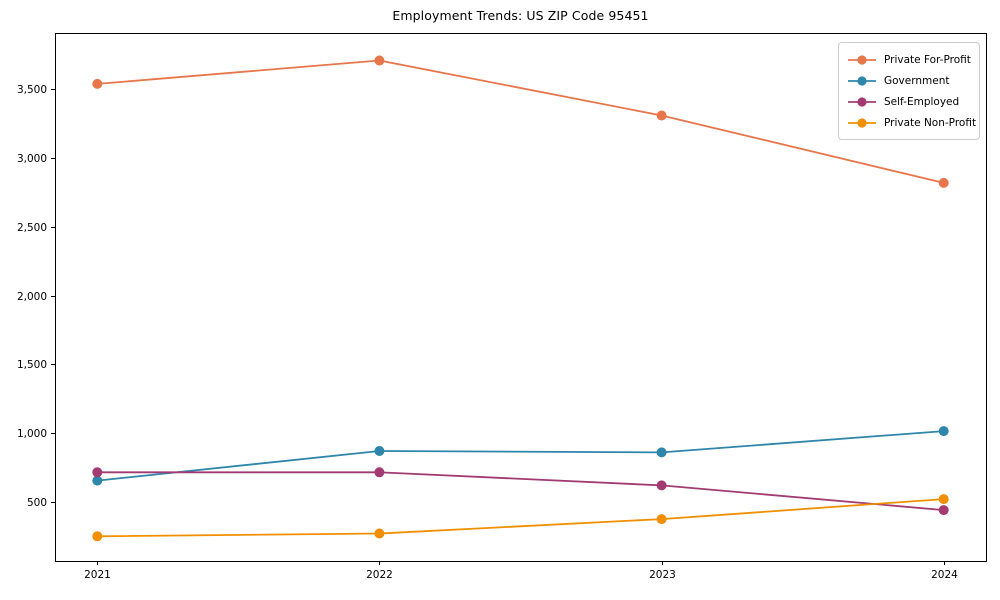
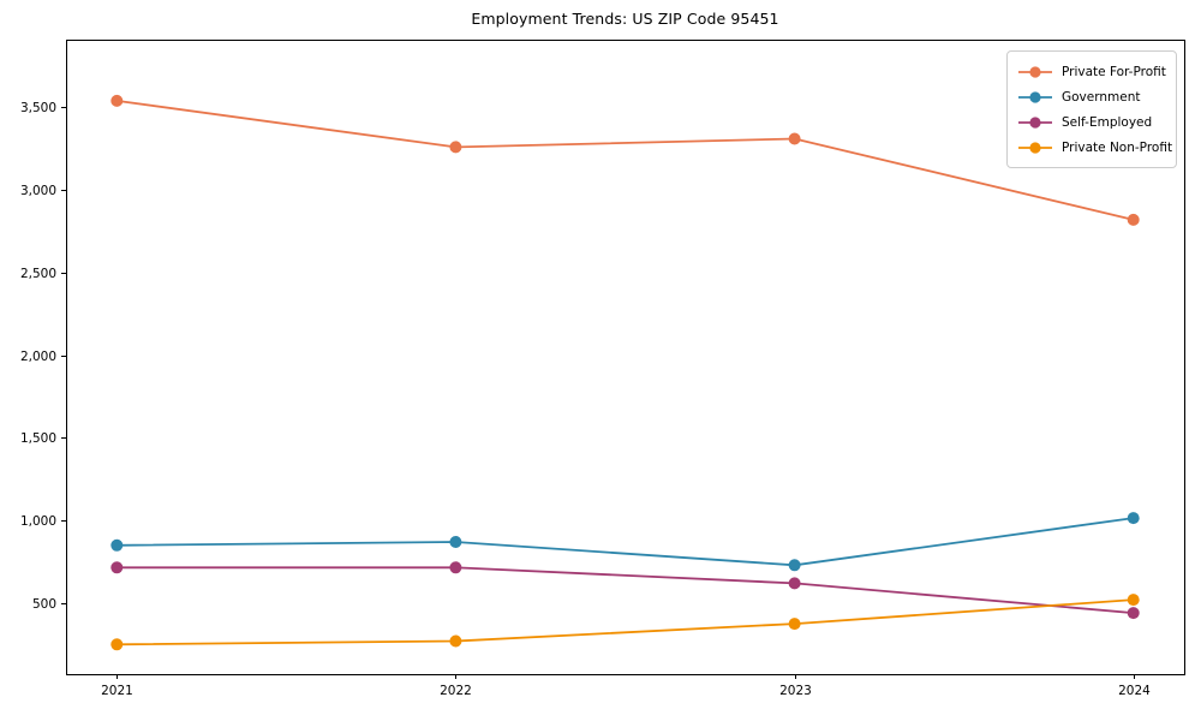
Government/2021: 660 -> 850
Private For-Profit/2022: 3710 -> 3260
Government/2023: 860 -> 730
